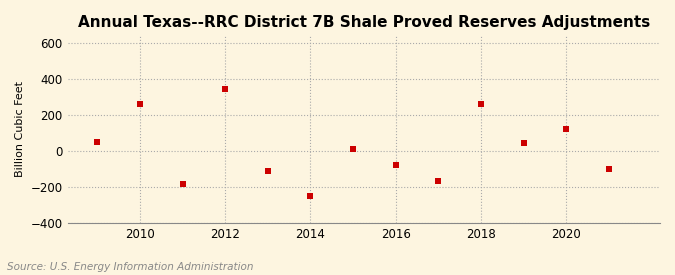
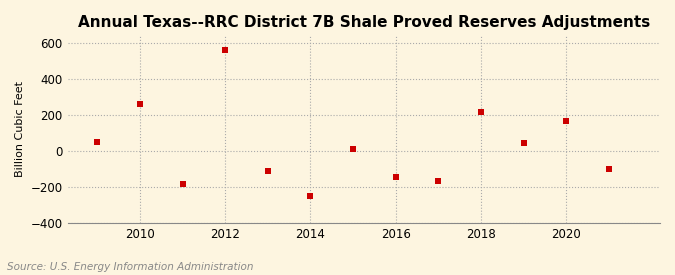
2012: 340 -> 560
2016: -80 -> -140
2018: 260 -> 220
2020: 120 -> 160
